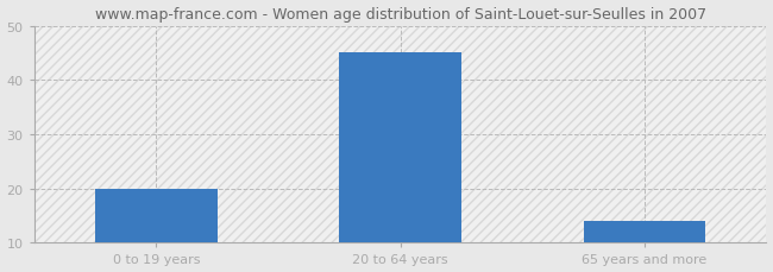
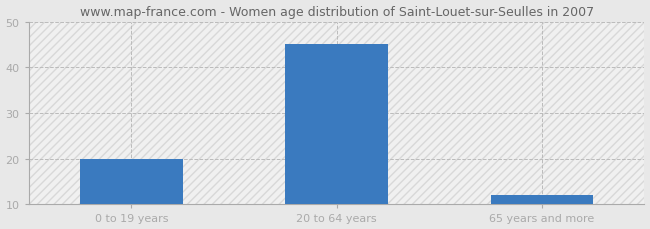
65 years and more: 14 -> 12
